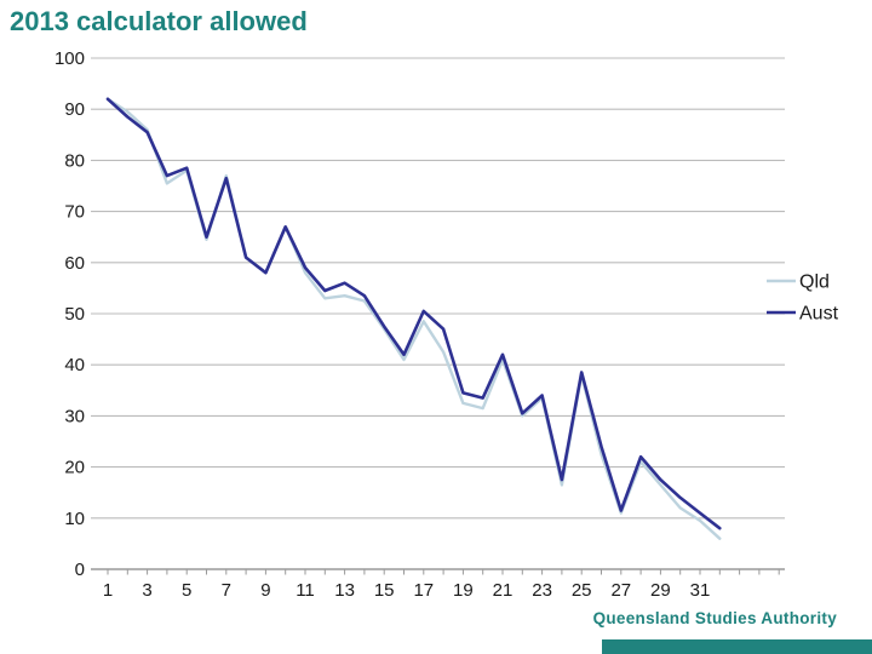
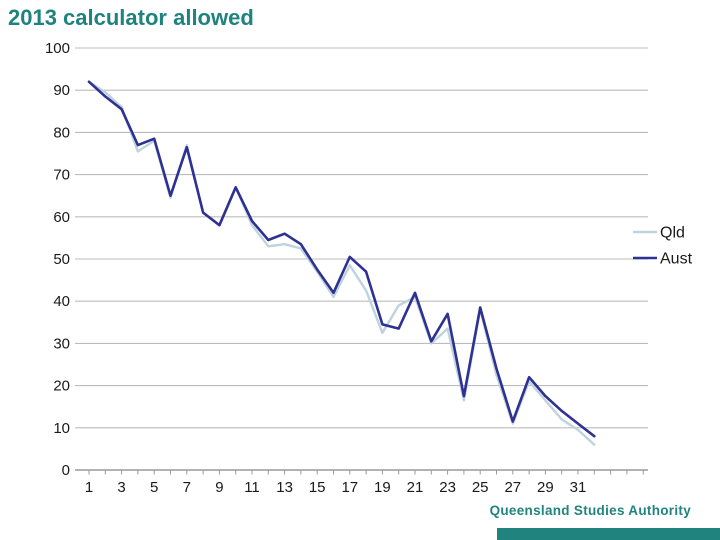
Qld/20: 32 -> 39
Aust/23: 34 -> 37
